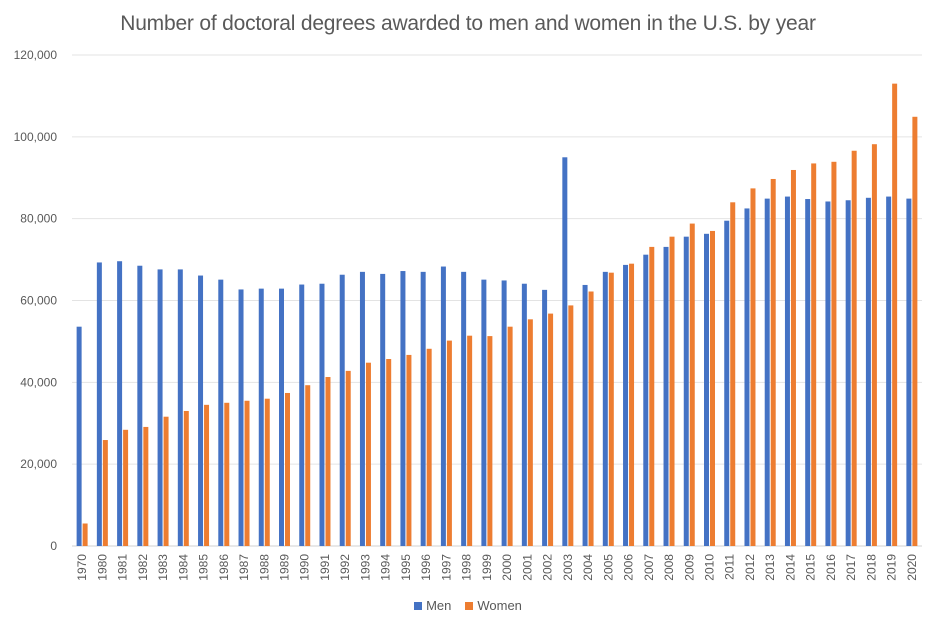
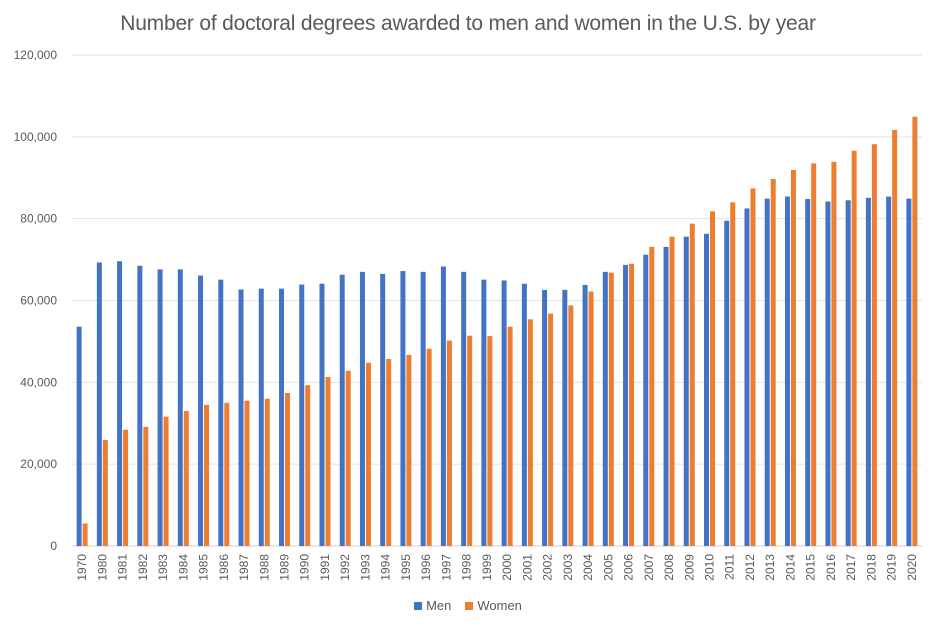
Men/2003: 95000 -> 63000
Women/2010: 77000 -> 82000
Women/2019: 113000 -> 102000
